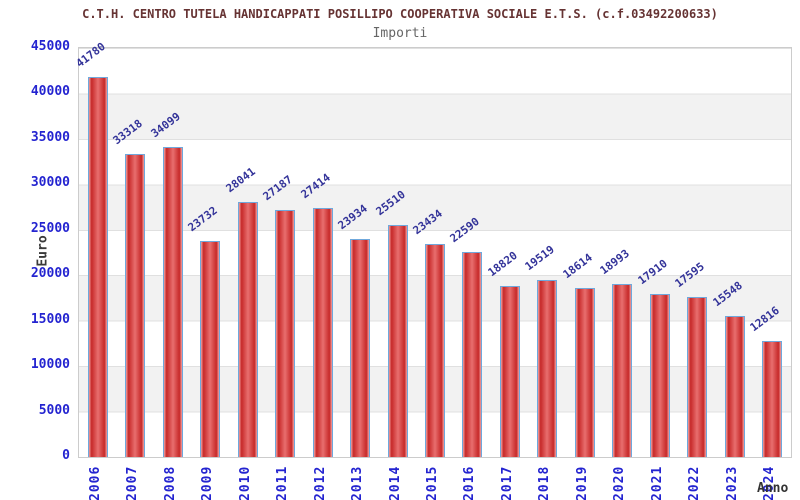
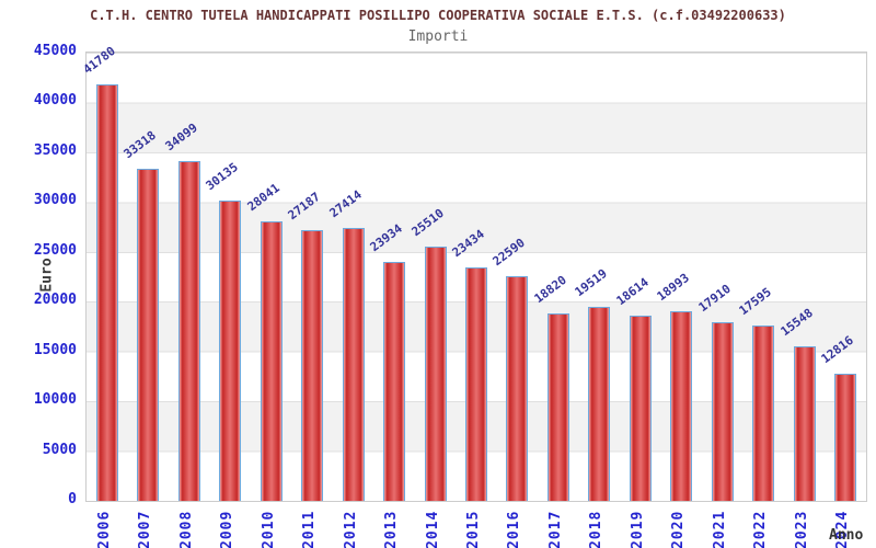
2009: 23732 -> 30135
